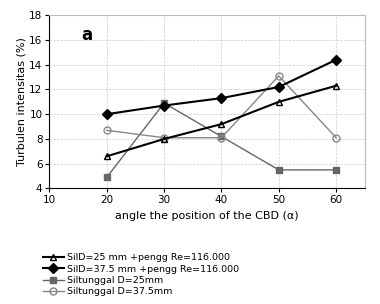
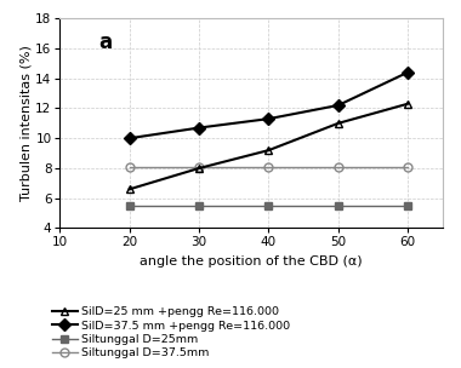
Siltunggal D=25mm/20: 4.9 -> 5.5
Siltunggal D=37.5mm/20: 8.7 -> 8.1
Siltunggal D=25mm/30: 10.9 -> 5.5
Siltunggal D=25mm/40: 8.2 -> 5.5
Siltunggal D=37.5mm/50: 13.1 -> 8.1
